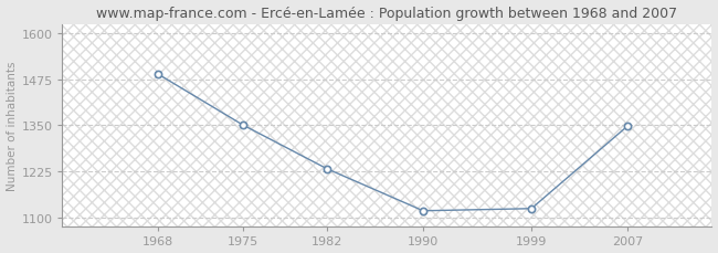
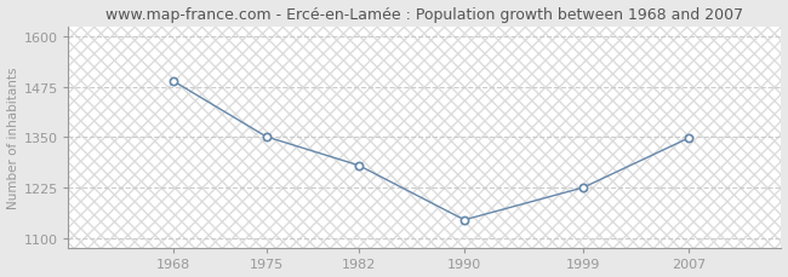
1982: 1232 -> 1280
1990: 1118 -> 1145
1999: 1124 -> 1225
